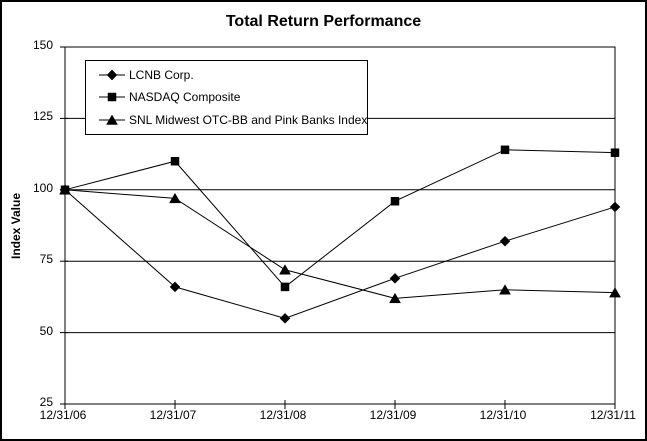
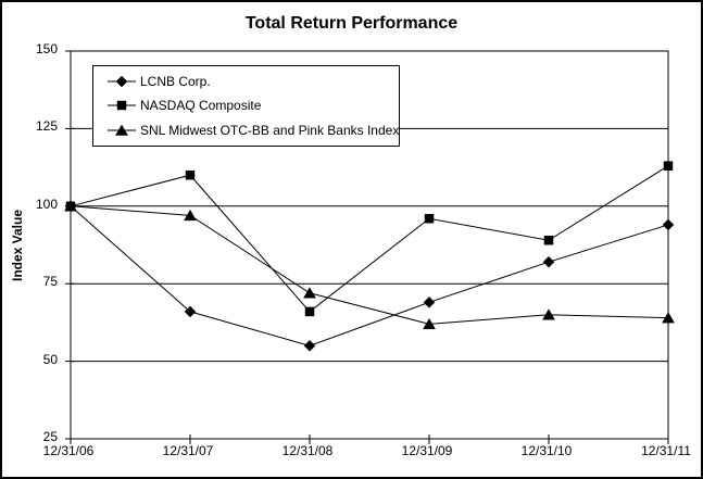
NASDAQ Composite/12/31/10: 114 -> 89
